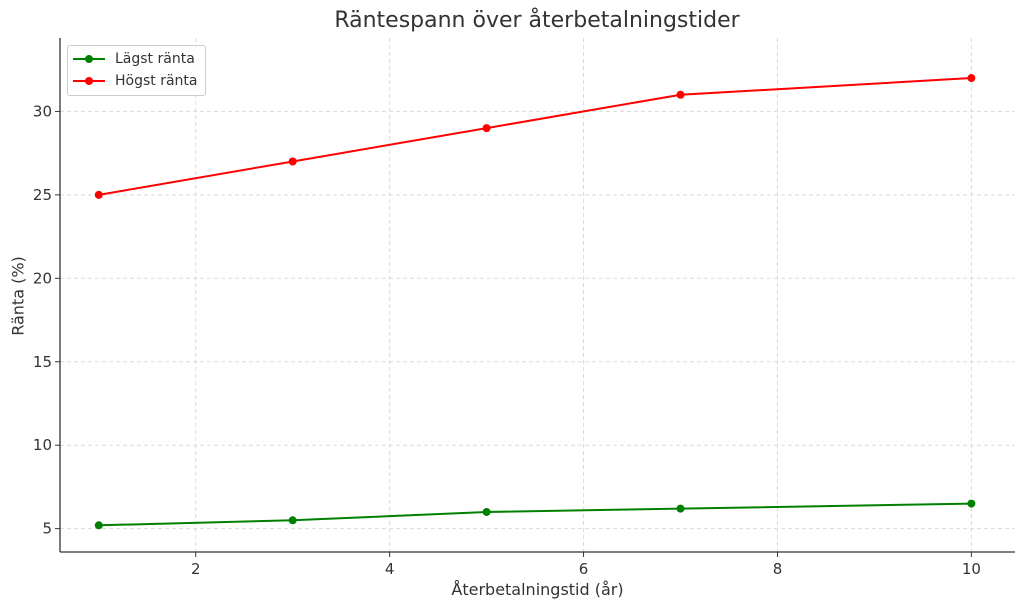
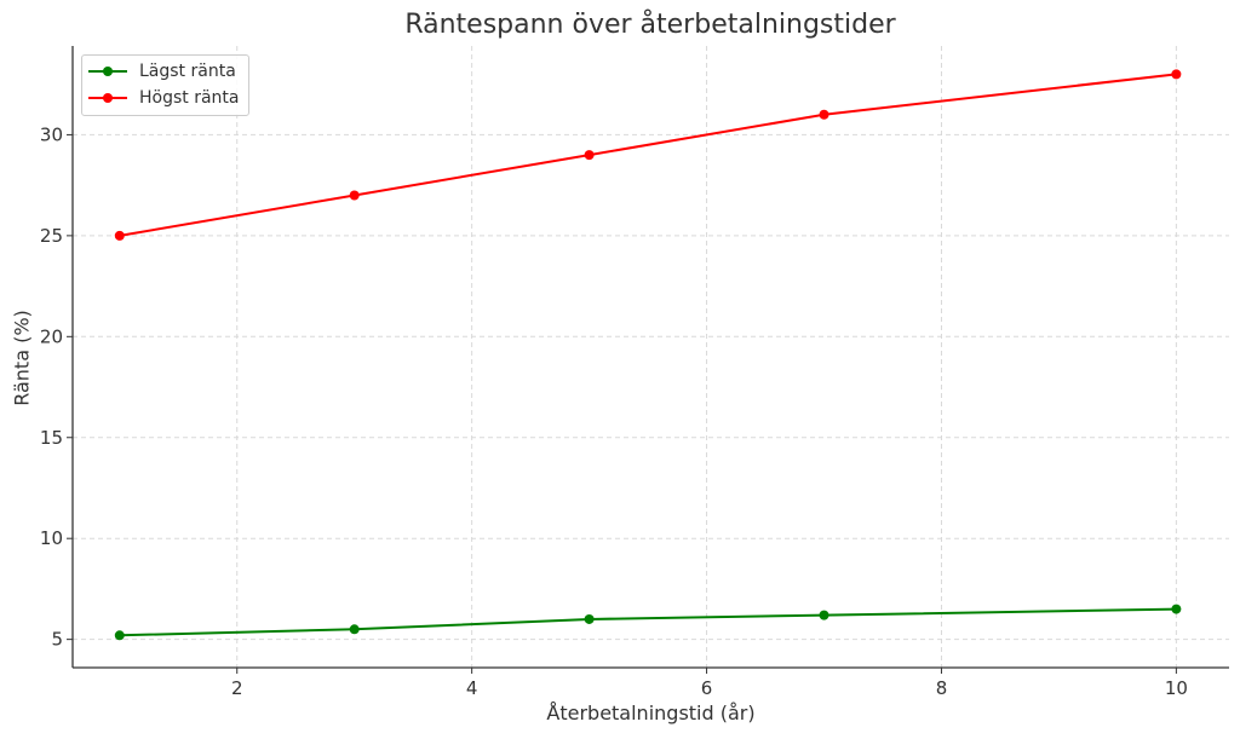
Högst ränta/10: 32 -> 33
